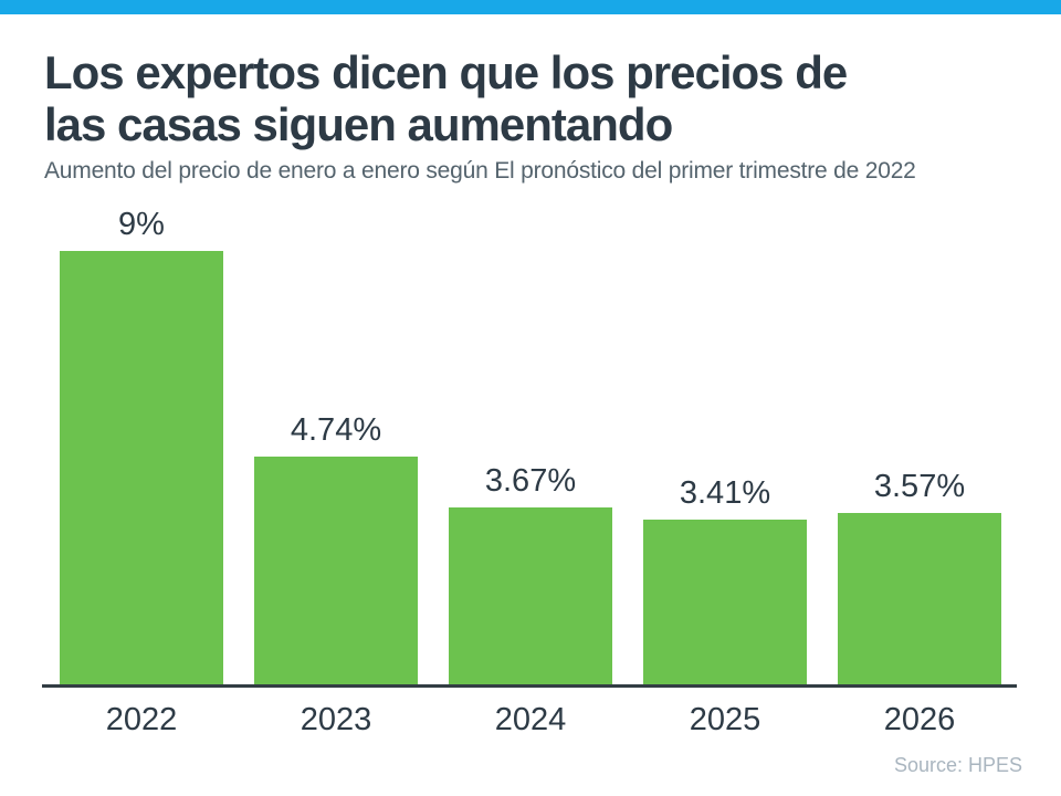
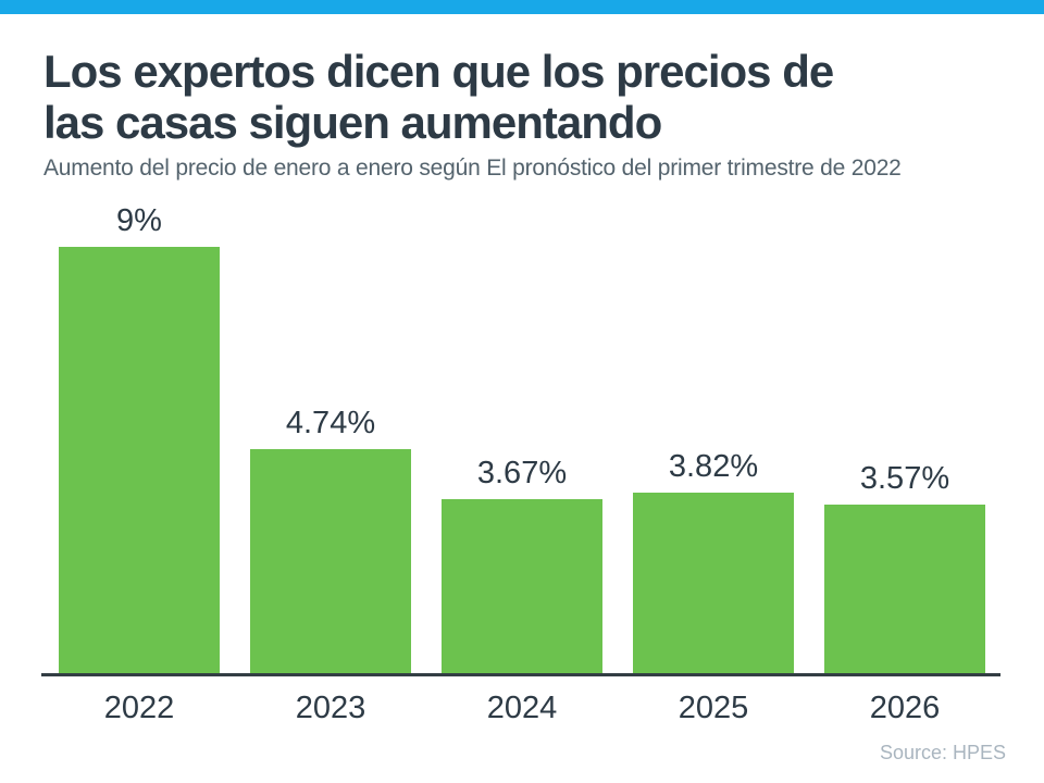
2025: 3.41% -> 3.82%
